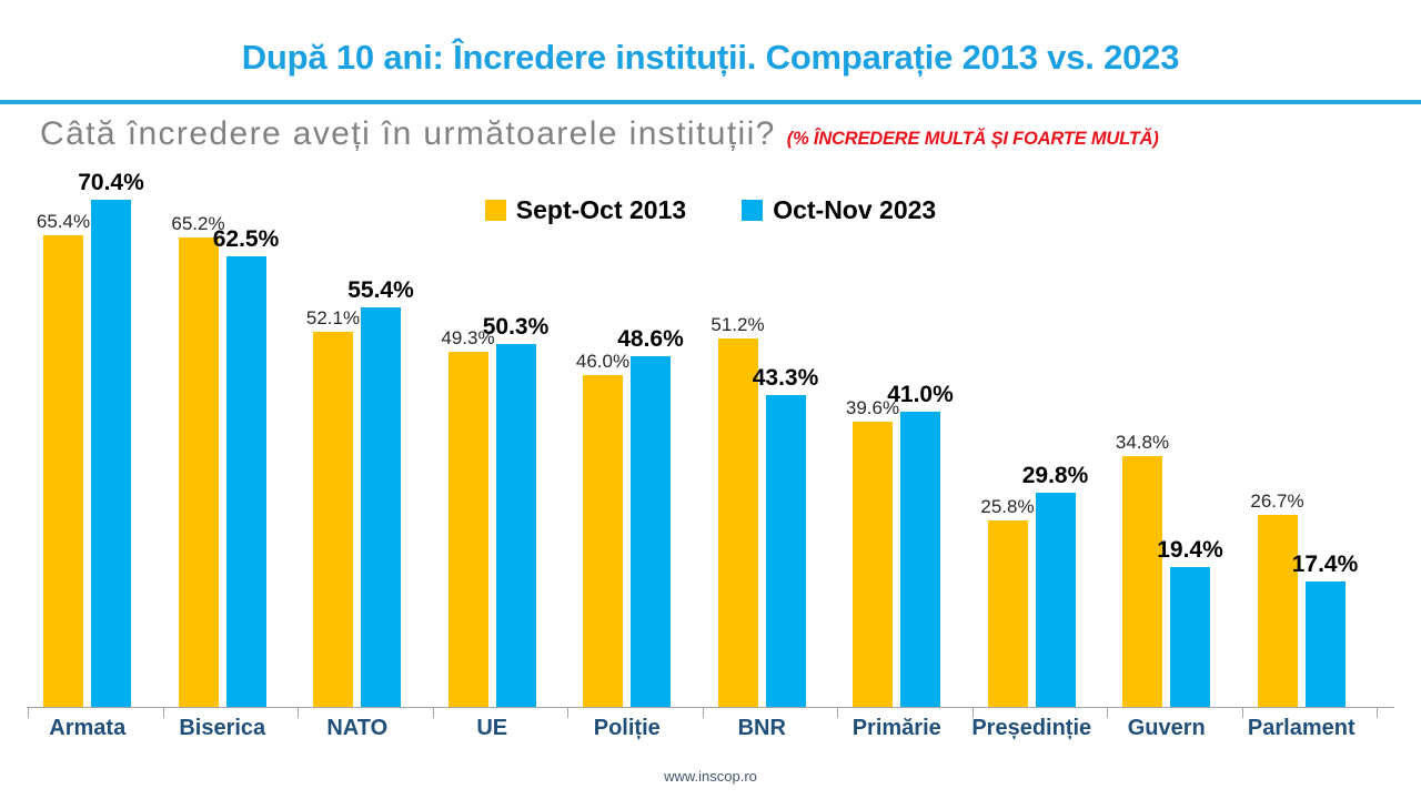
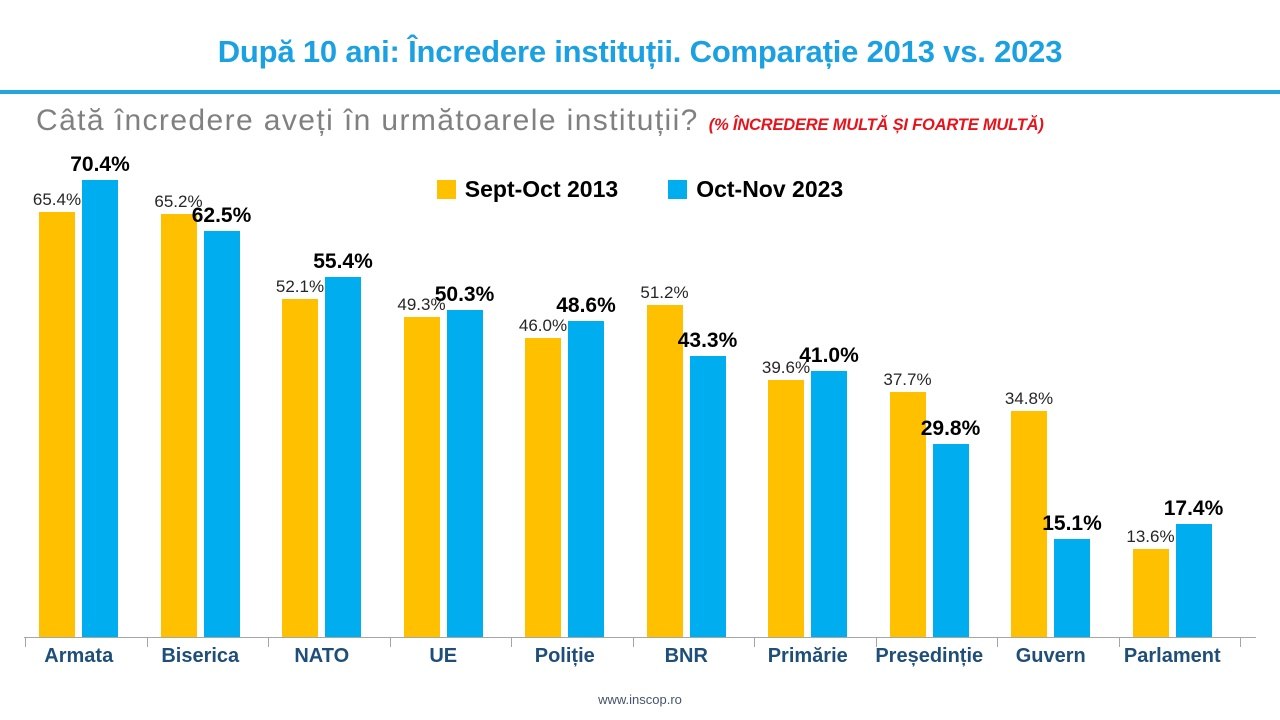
Sept-Oct 2013/Președinție: 25.8% -> 37.7%
Oct-Nov 2023/Guvern: 19.4% -> 15.1%
Sept-Oct 2013/Parlament: 26.7% -> 13.6%
